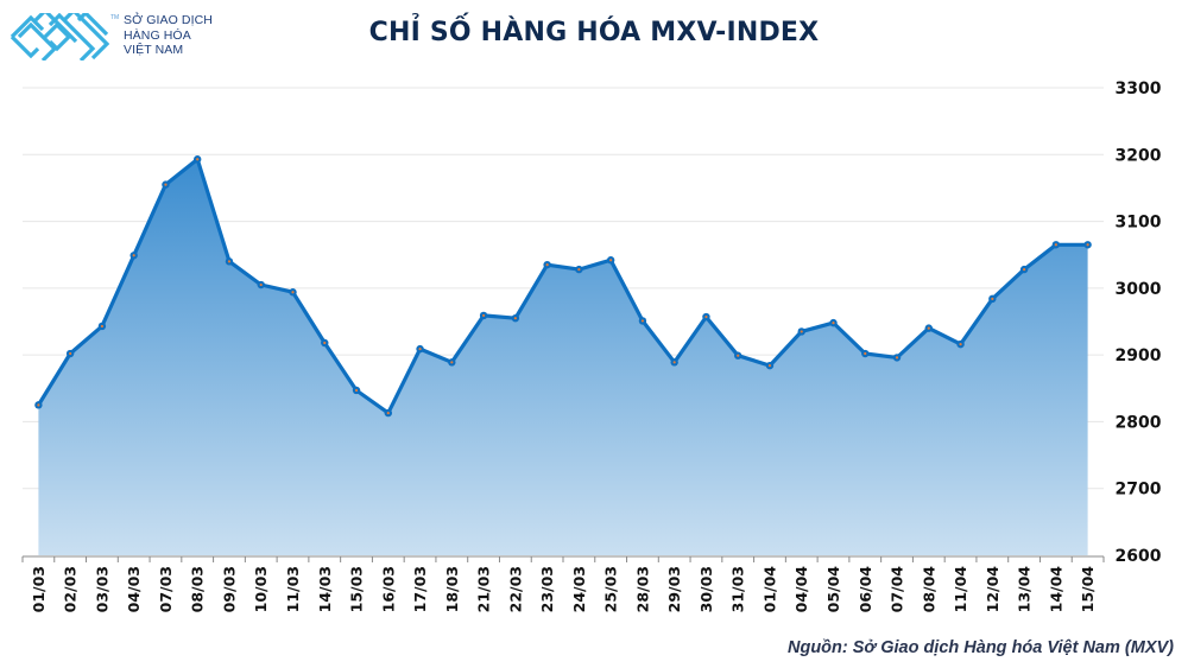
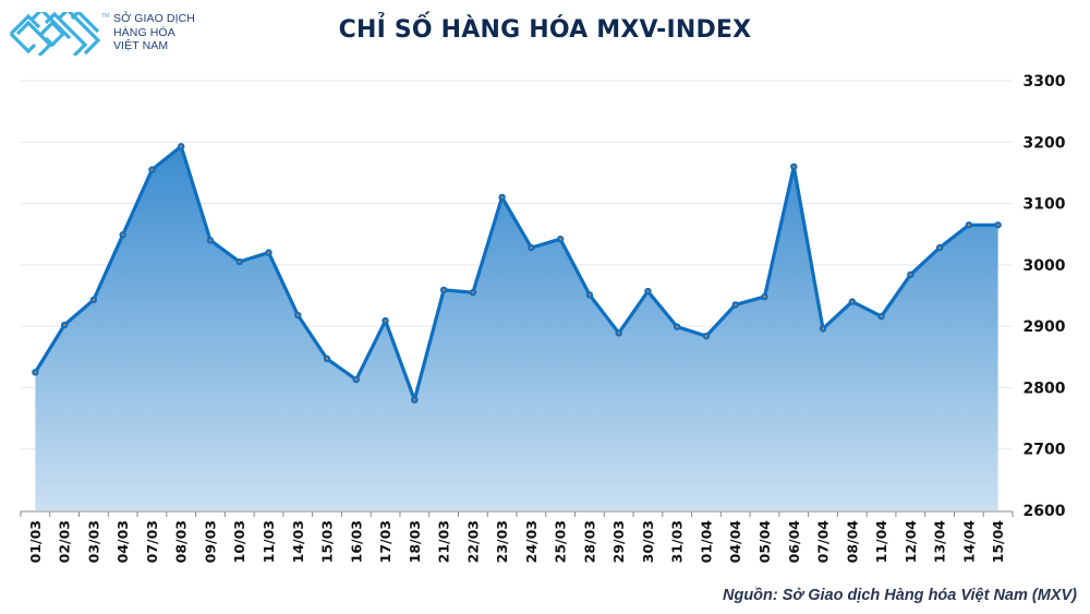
11/03: 2990 -> 3020
18/03: 2890 -> 2780
23/03: 3040 -> 3110
06/04: 2900 -> 3160
